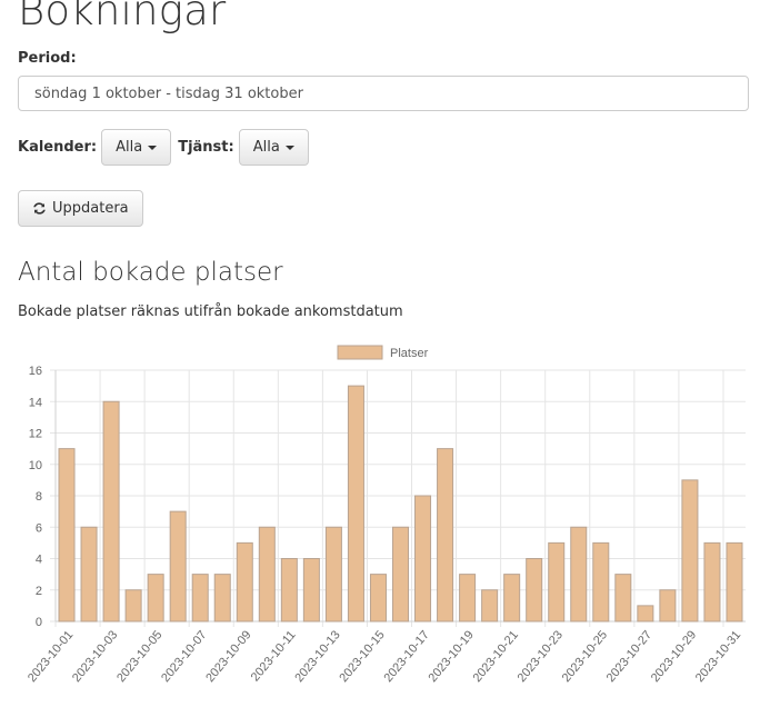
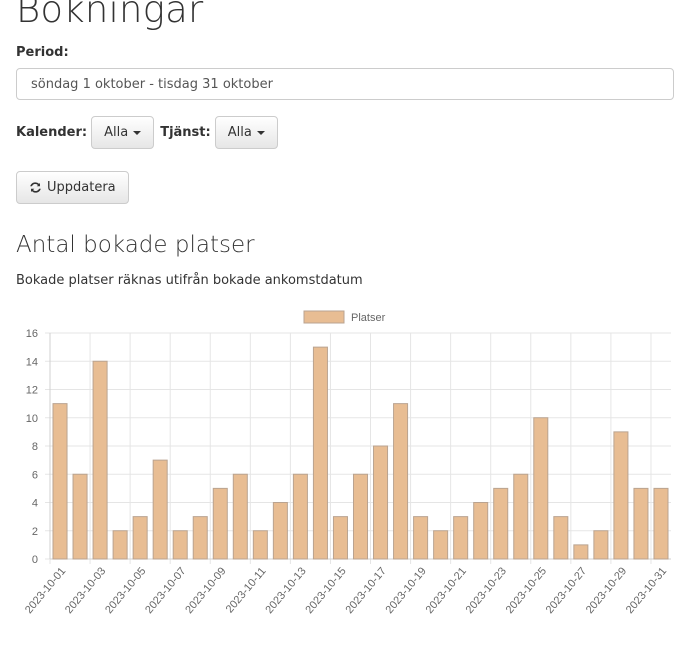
2023-10-07: 3 -> 2
2023-10-11: 4 -> 2
2023-10-25: 5 -> 10
